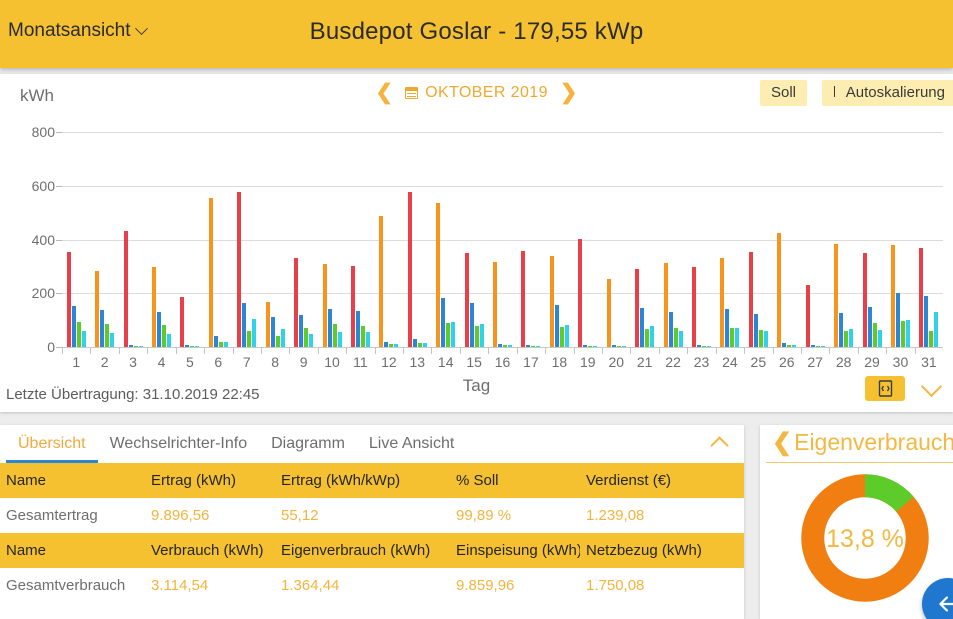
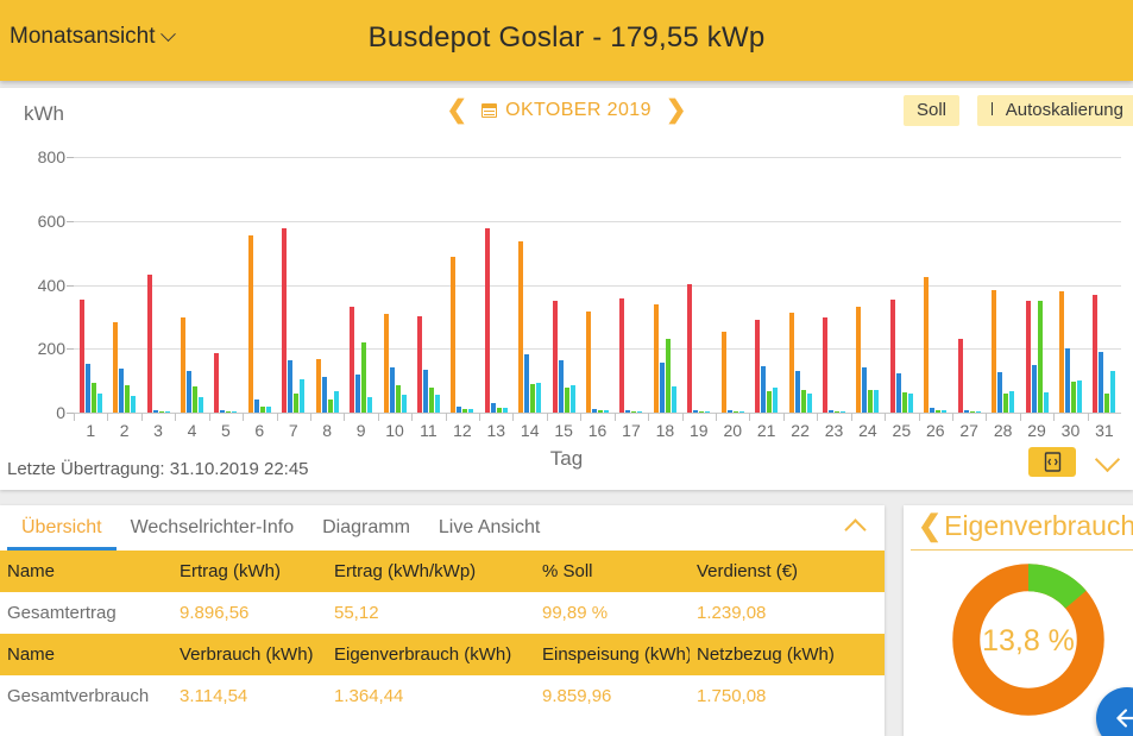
Eigenverbrauch/9: 70 -> 220
Eigenverbrauch/18: 80 -> 230
Eigenverbrauch/29: 90 -> 350
